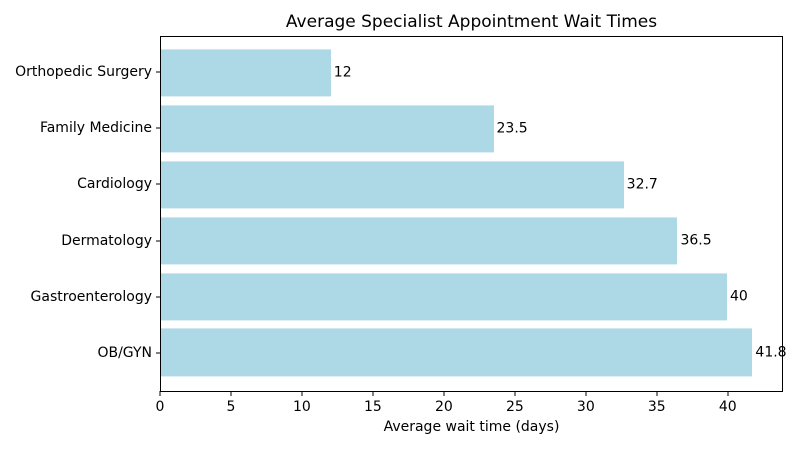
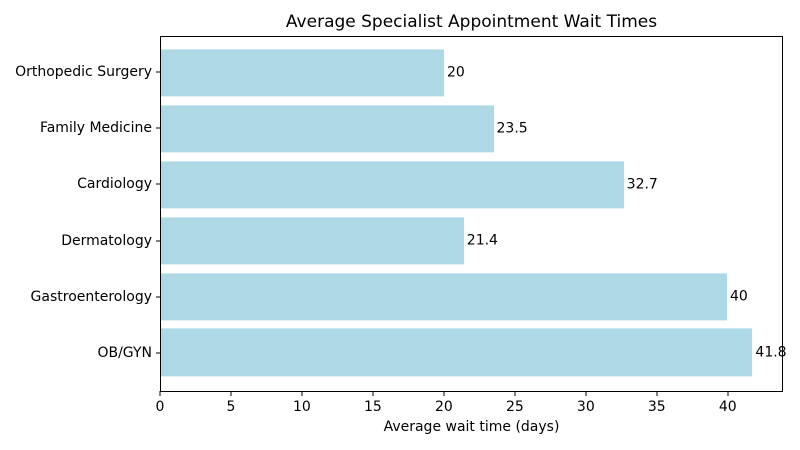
Orthopedic Surgery: 12 -> 20
Dermatology: 36.5 -> 21.4
